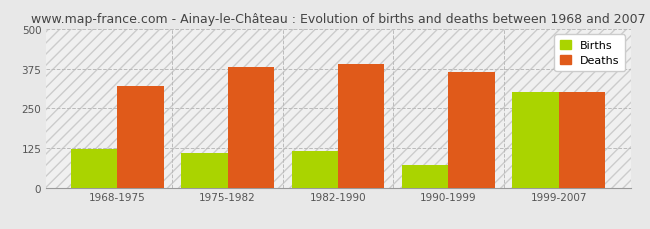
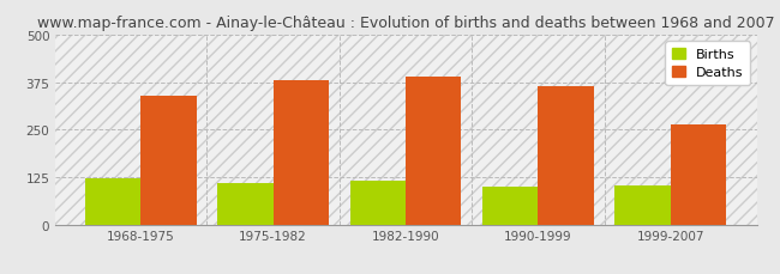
Deaths/1968-1975: 320 -> 340
Births/1990-1999: 70 -> 100
Births/1999-2007: 300 -> 103
Deaths/1999-2007: 300 -> 263
